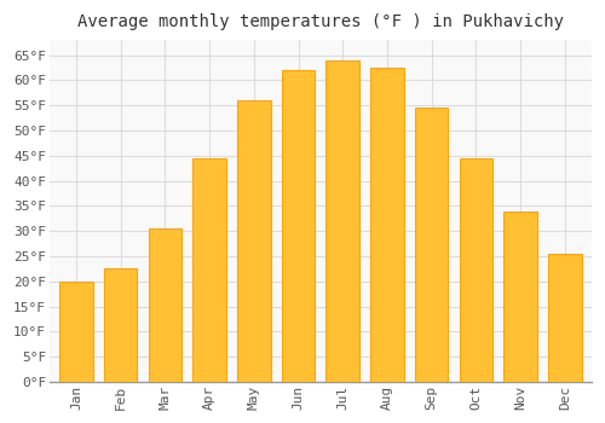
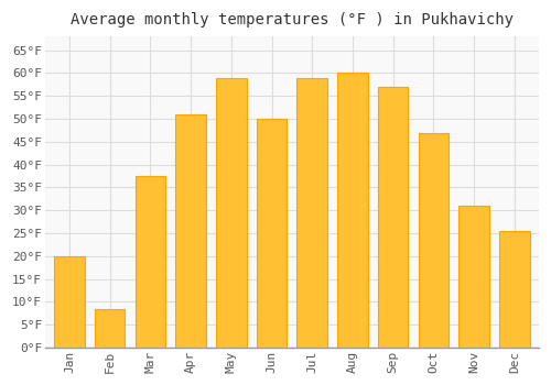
Feb: 22.5°F -> 8.5°F
Mar: 30.5°F -> 37.5°F
Apr: 44.5°F -> 51.0°F
May: 56.0°F -> 59.0°F
Jun: 62.0°F -> 50.0°F
Jul: 64.0°F -> 59.0°F
Aug: 62.5°F -> 60.0°F
Sep: 54.5°F -> 57.0°F
Oct: 44.5°F -> 47.0°F
Nov: 34.0°F -> 31.0°F
